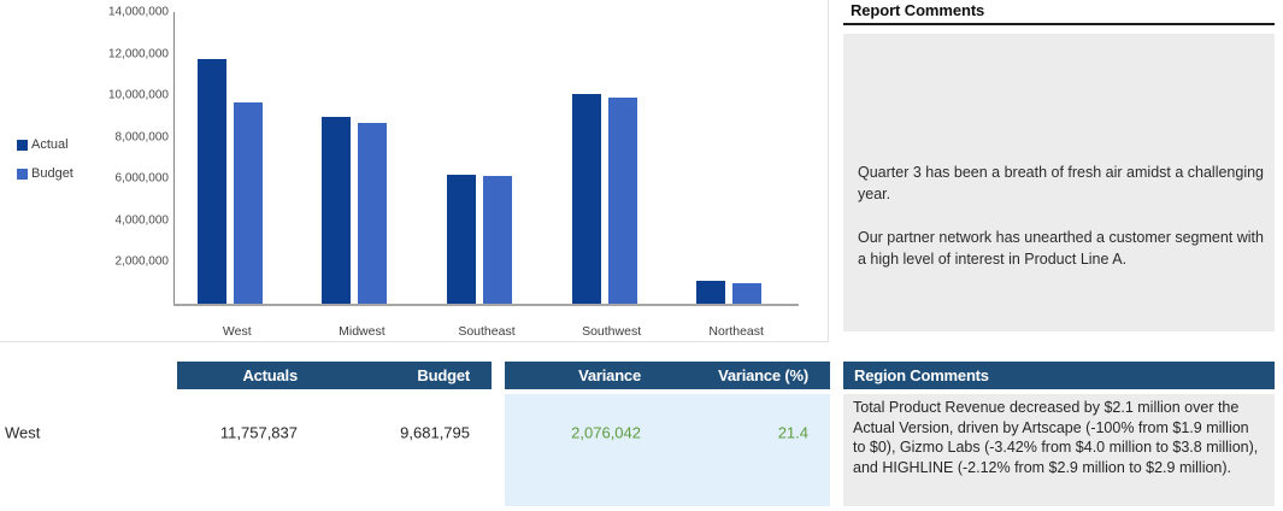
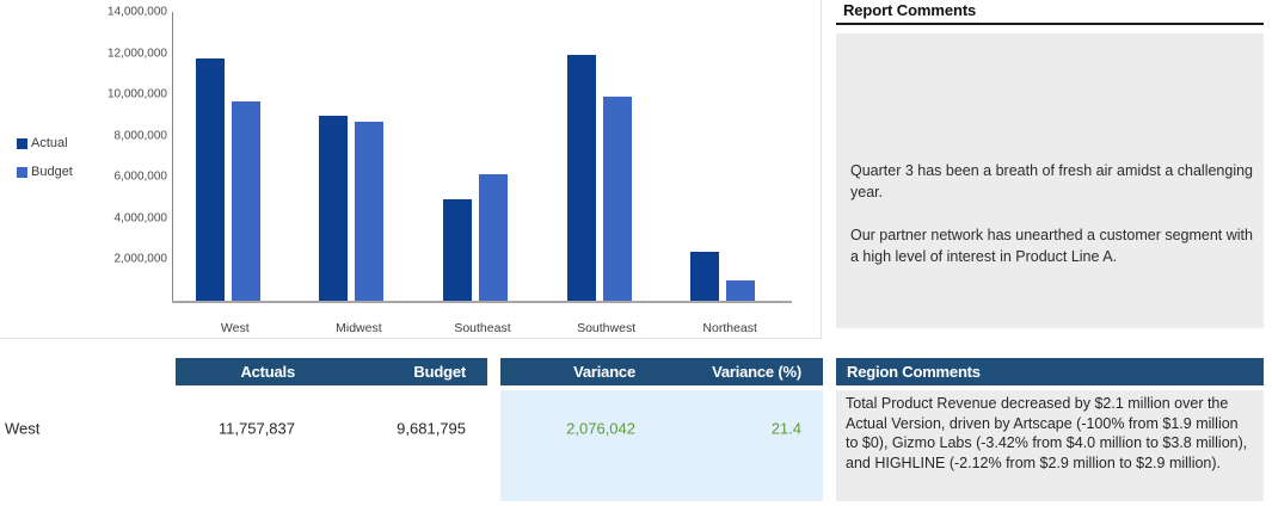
Actual/Southeast: 6200000 -> 4900000
Actual/Southwest: 10000000 -> 11900000
Actual/Northeast: 1100000 -> 2400000
